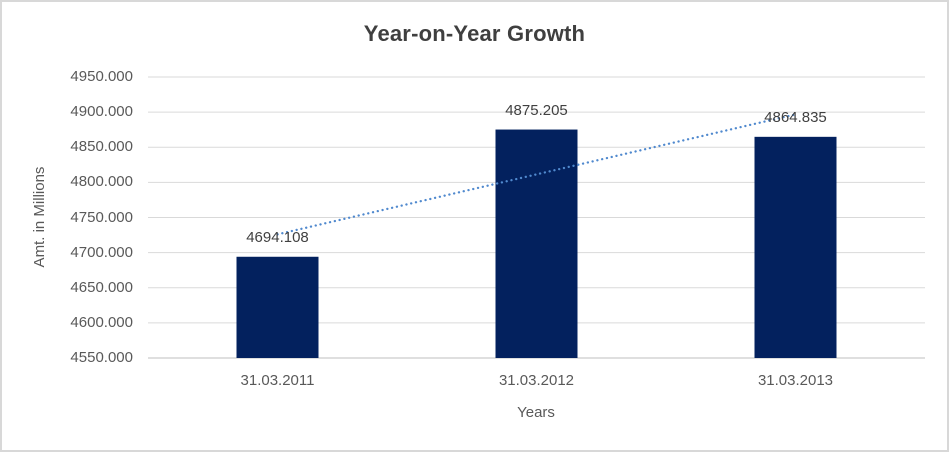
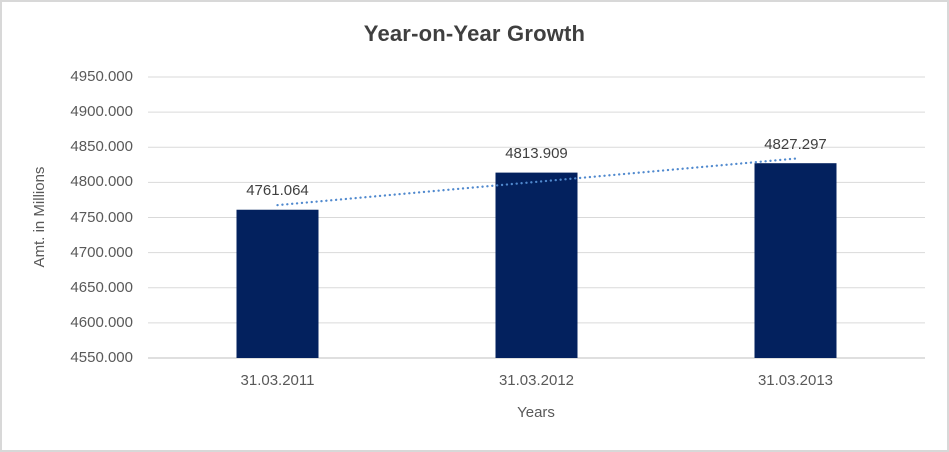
31.03.2011: 4694.108 -> 4761.064
31.03.2012: 4875.205 -> 4813.909
31.03.2013: 4864.835 -> 4827.297
